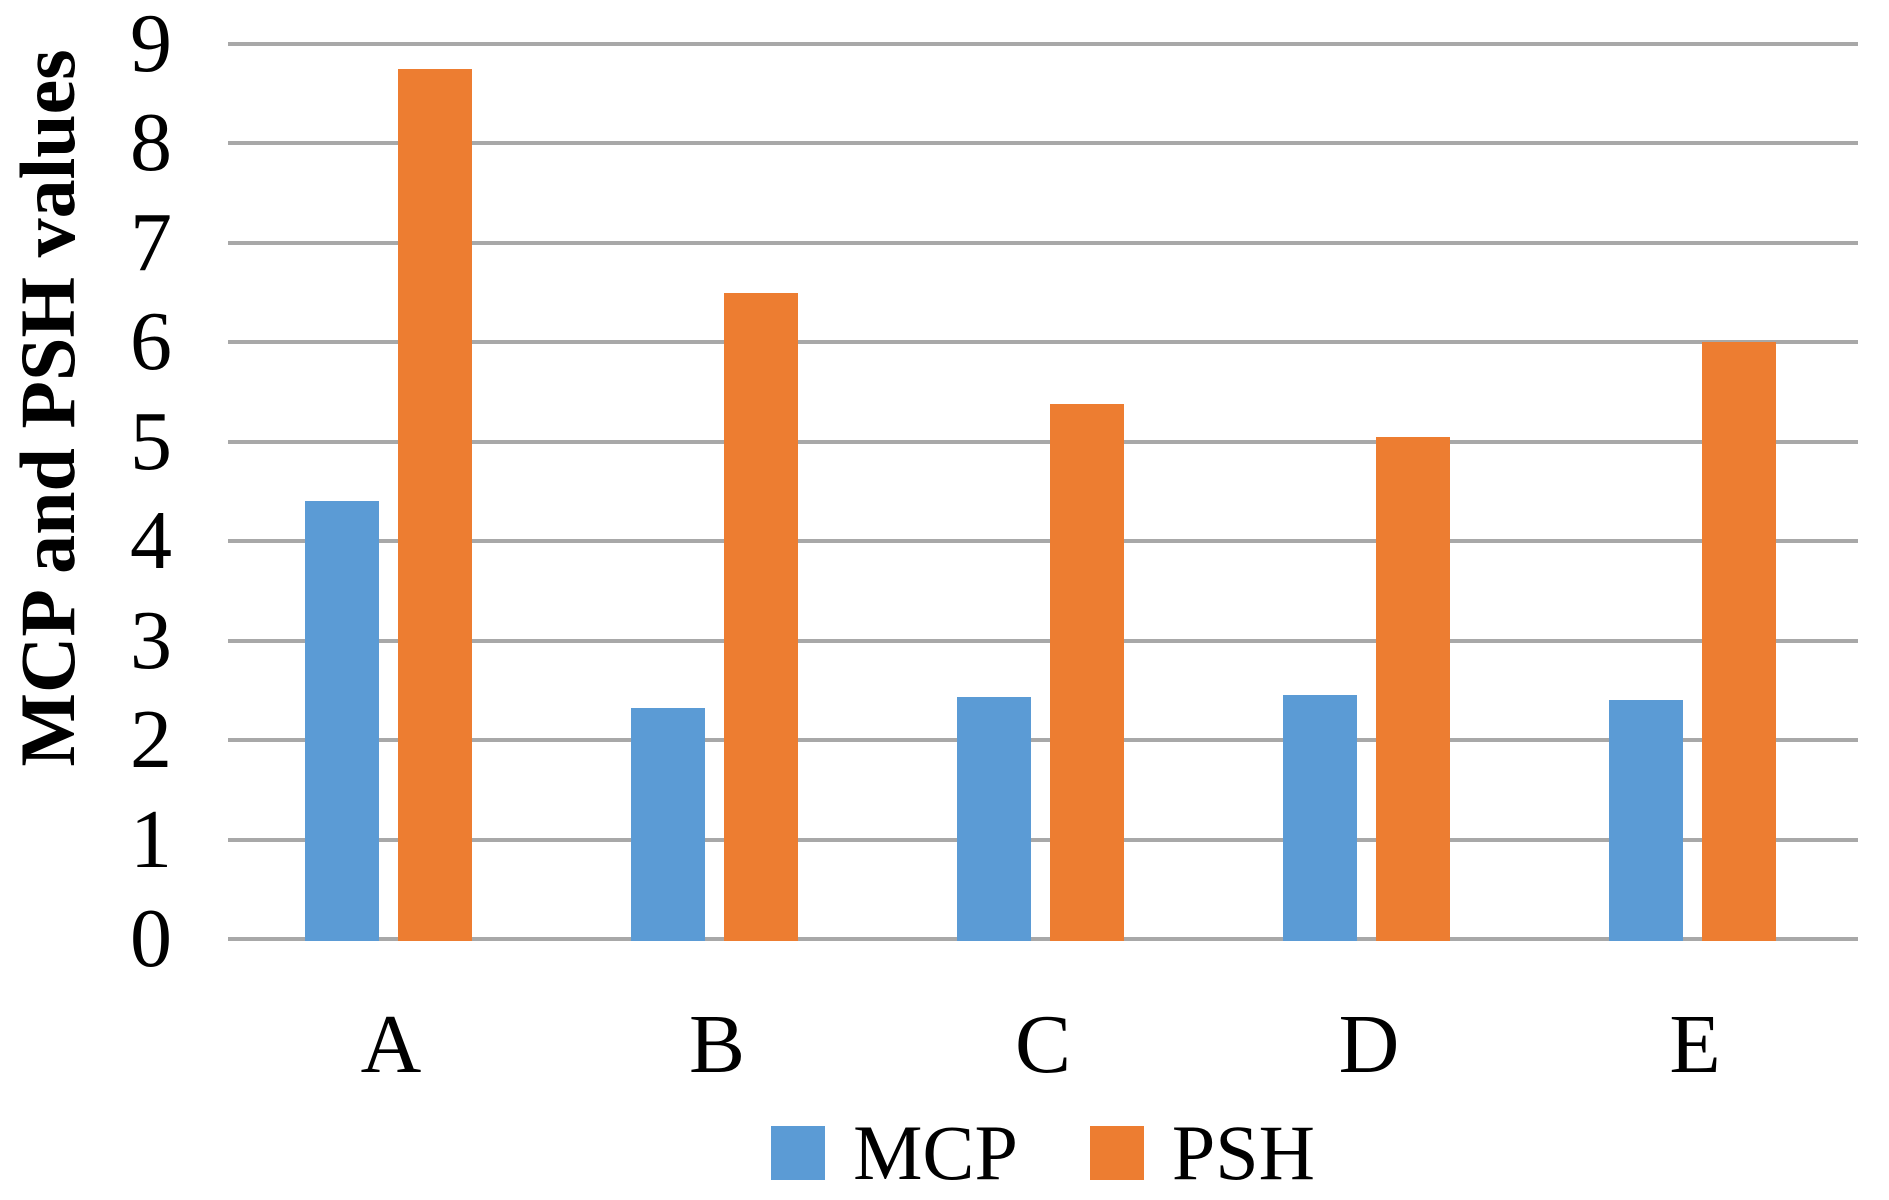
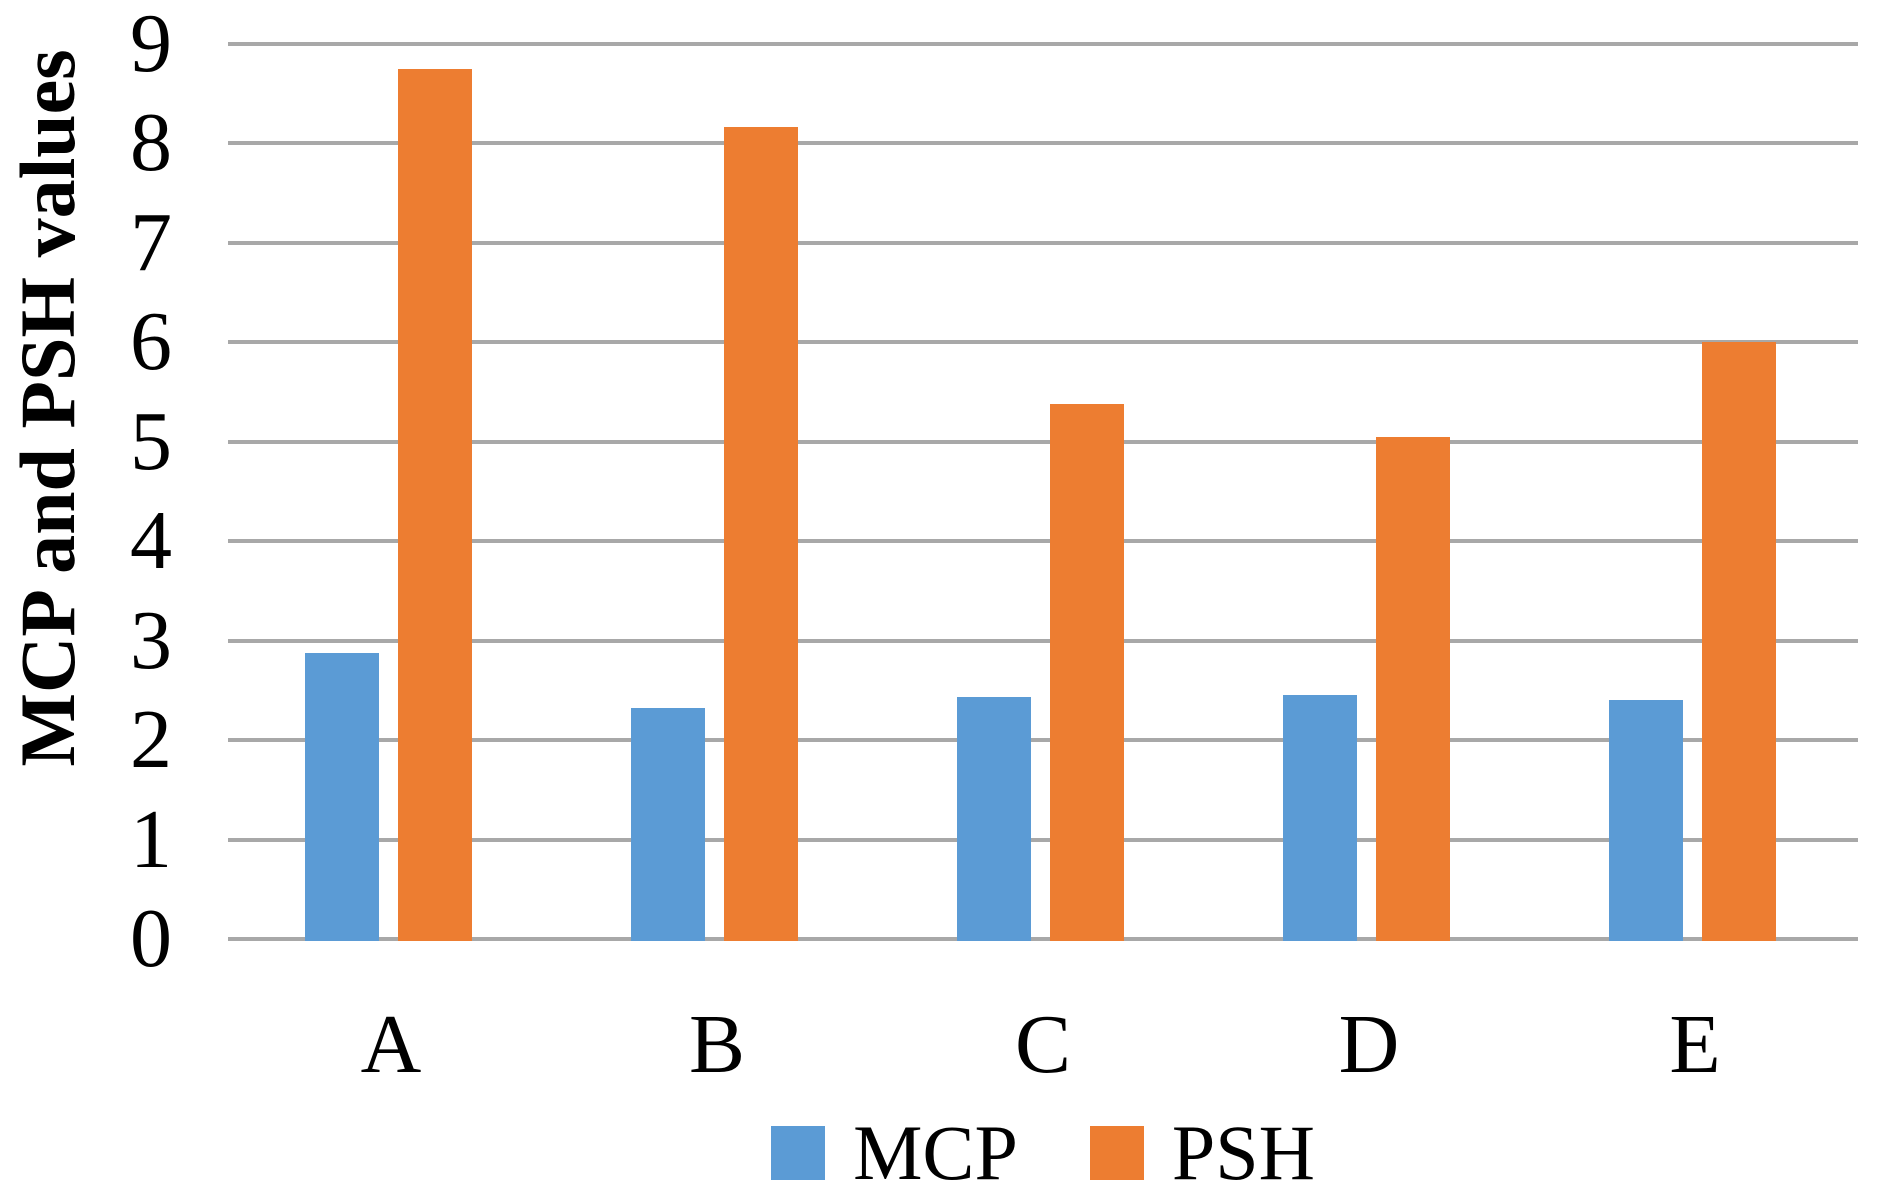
MCP/A: 4.4 -> 2.9
PSH/B: 6.5 -> 8.2
